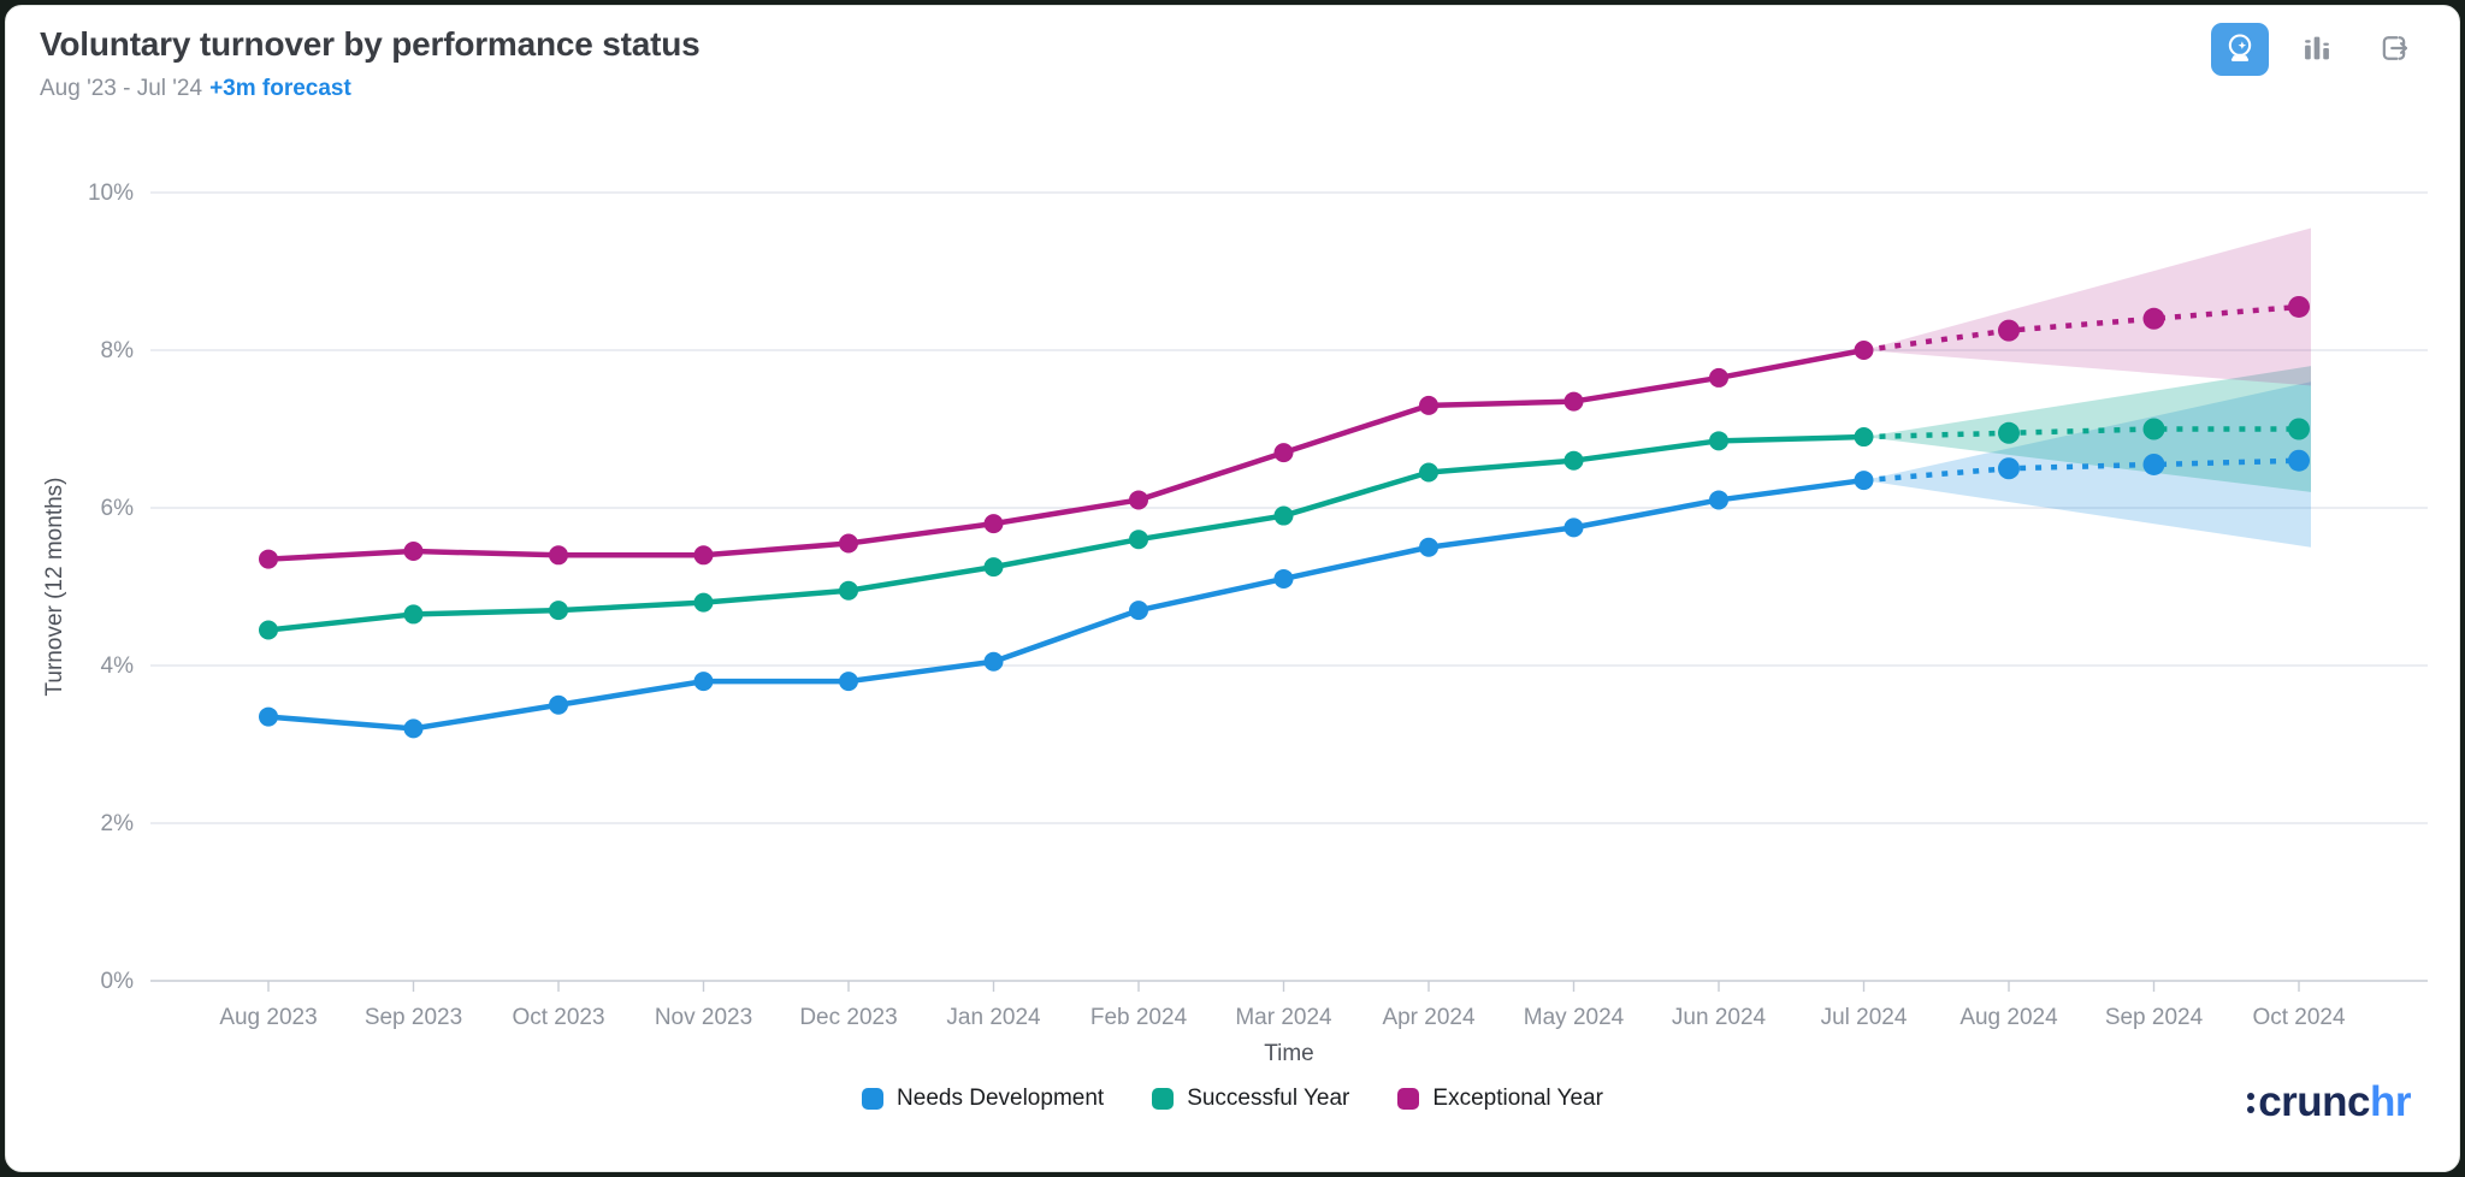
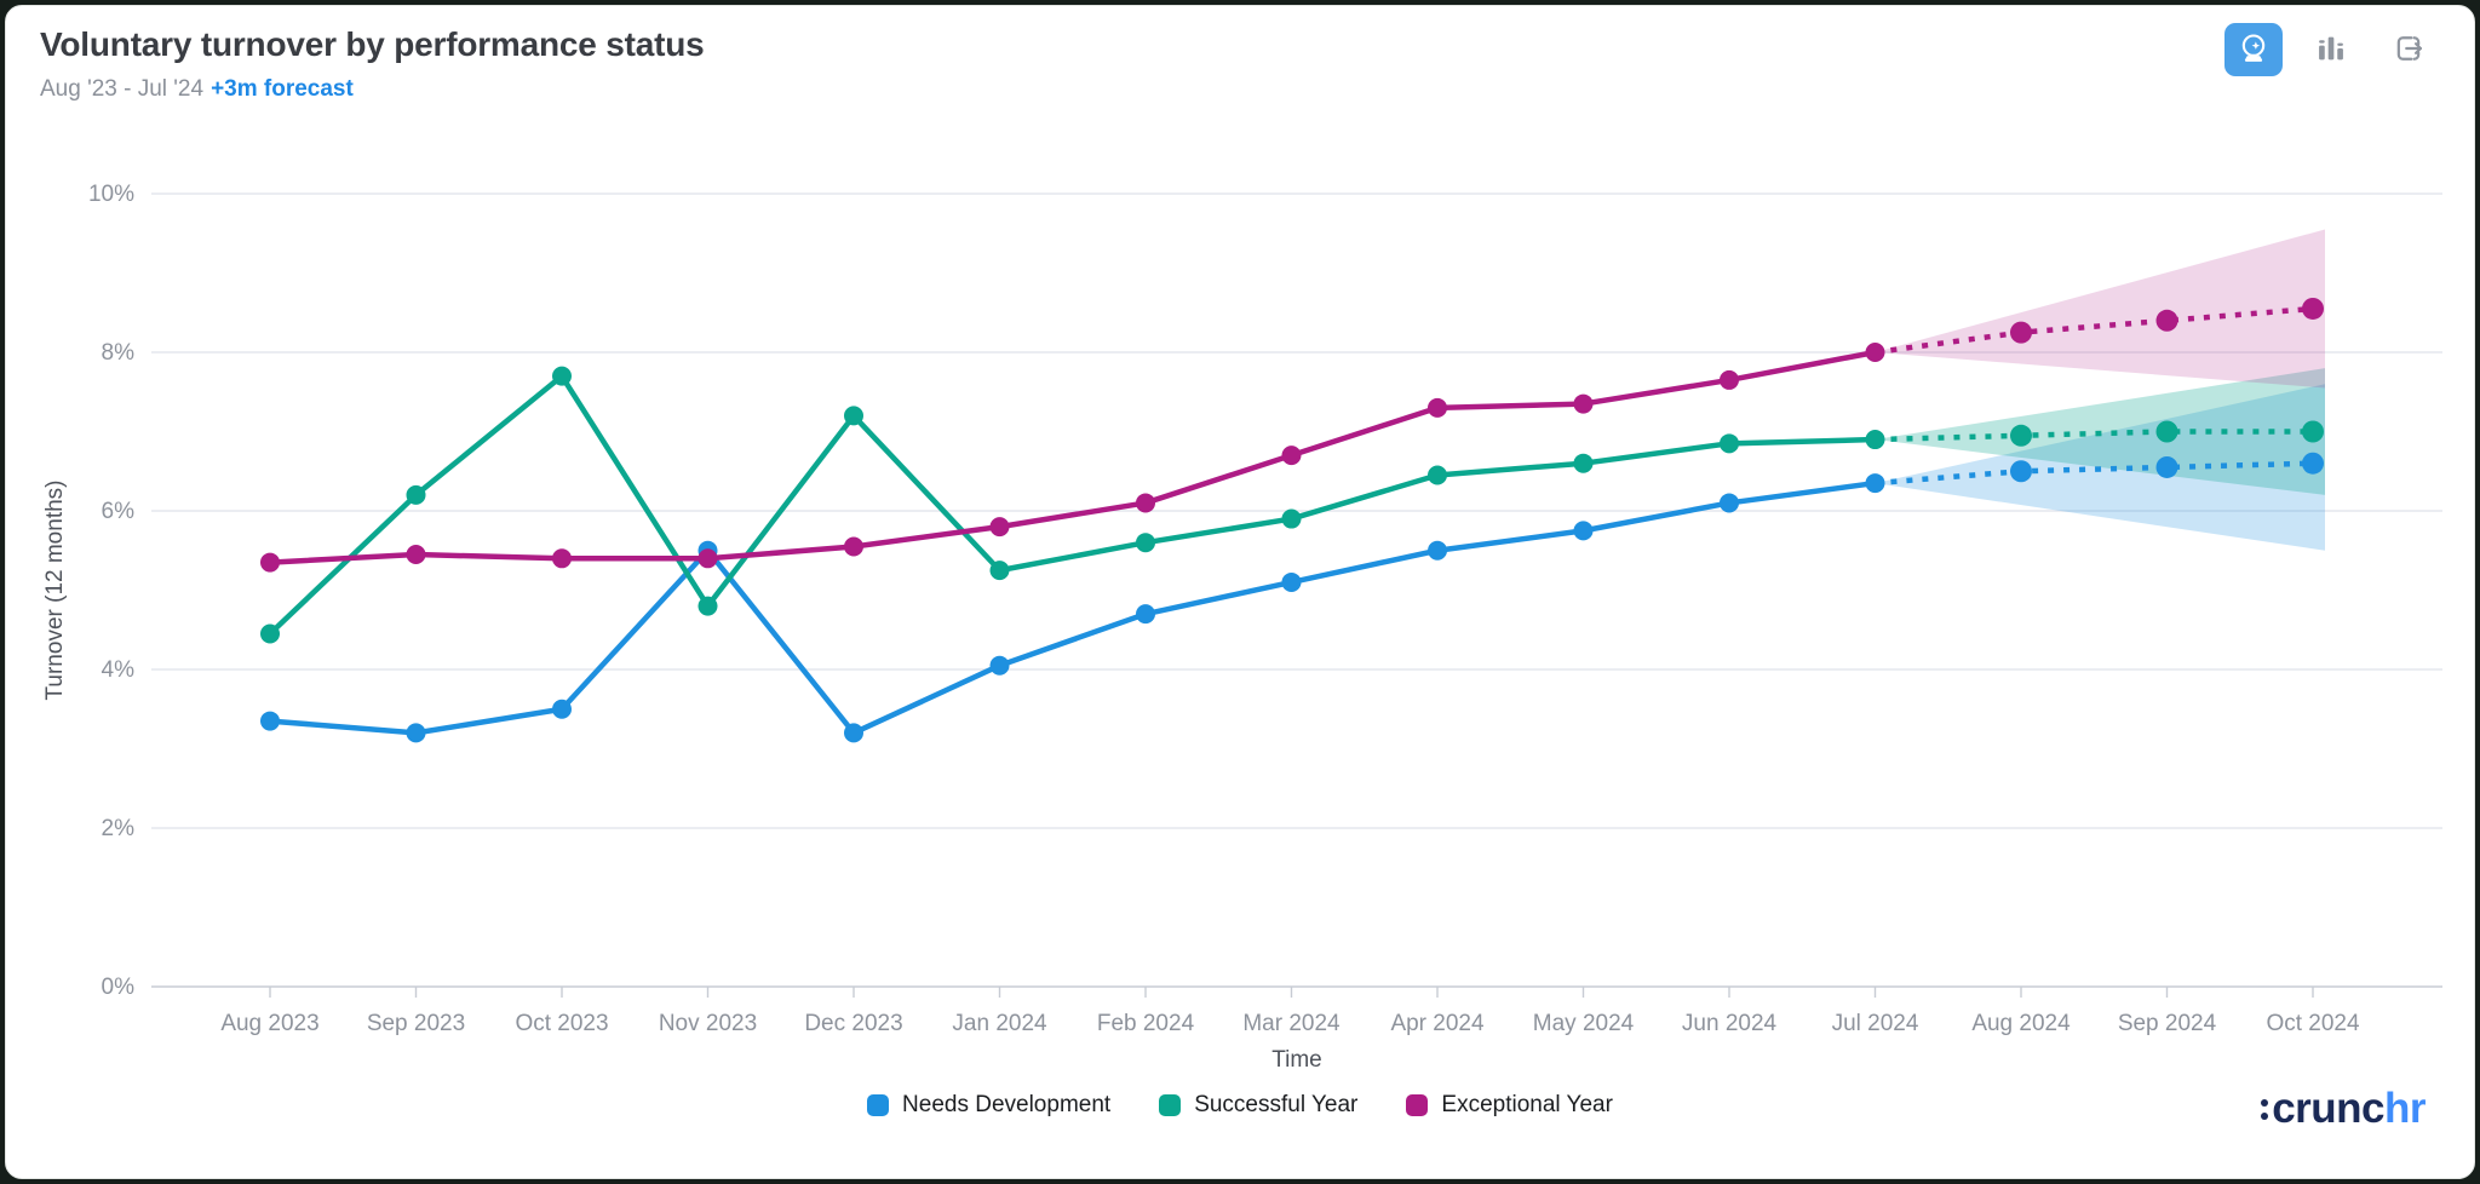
Successful Year/Sep 2023: 4.7% -> 6.2%
Successful Year/Oct 2023: 4.7% -> 7.7%
Needs Development/Nov 2023: 3.8% -> 5.5%
Needs Development/Dec 2023: 3.8% -> 3.2%
Successful Year/Dec 2023: 5.0% -> 7.2%
